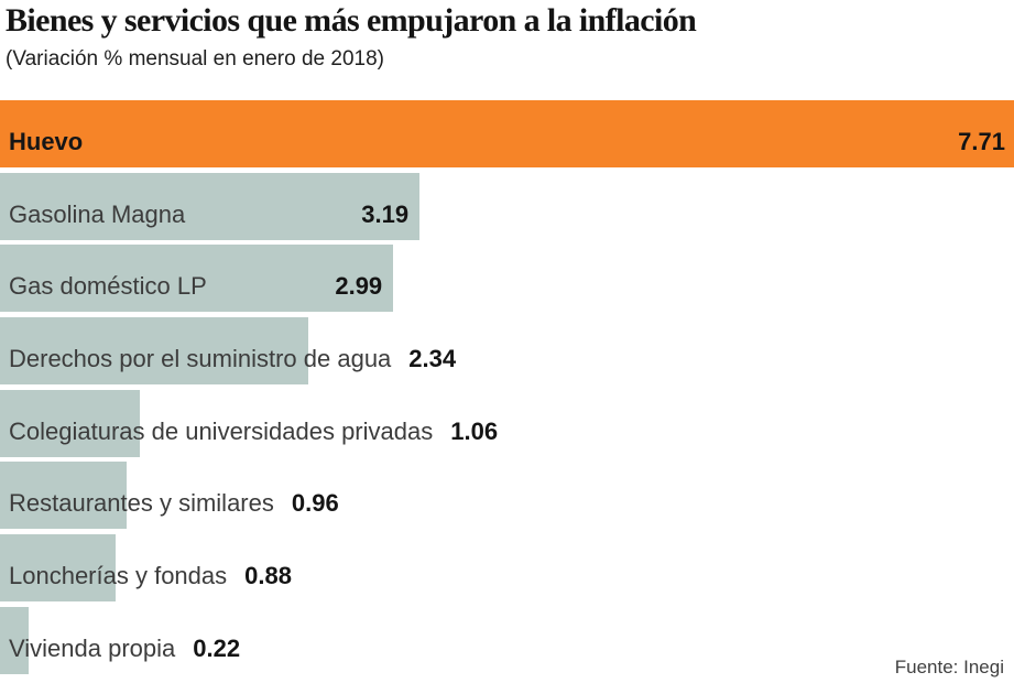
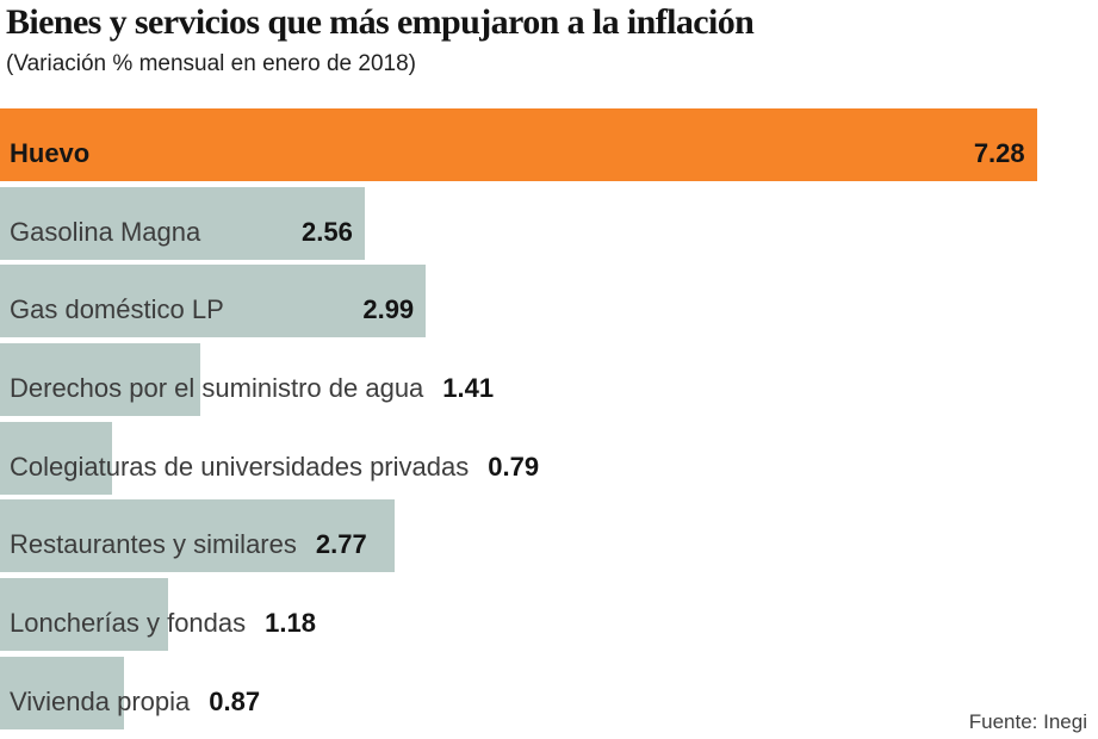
Huevo: 7.71 -> 7.28
Gasolina Magna: 3.19 -> 2.56
Derechos por el suministro de agua: 2.34 -> 1.41
Colegiaturas de universidades privadas: 1.06 -> 0.79
Restaurantes y similares: 0.96 -> 2.77
Loncherías y fondas: 0.88 -> 1.18
Vivienda propia: 0.22 -> 0.87
